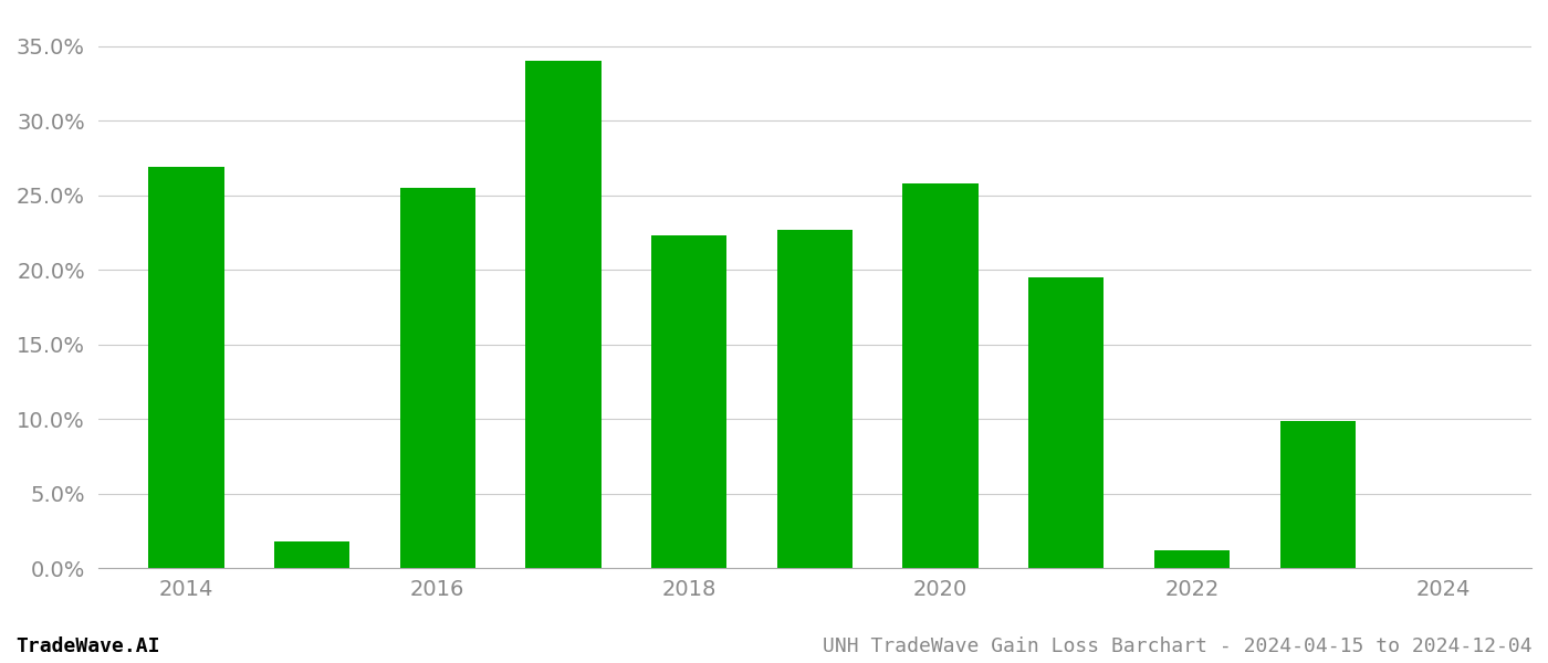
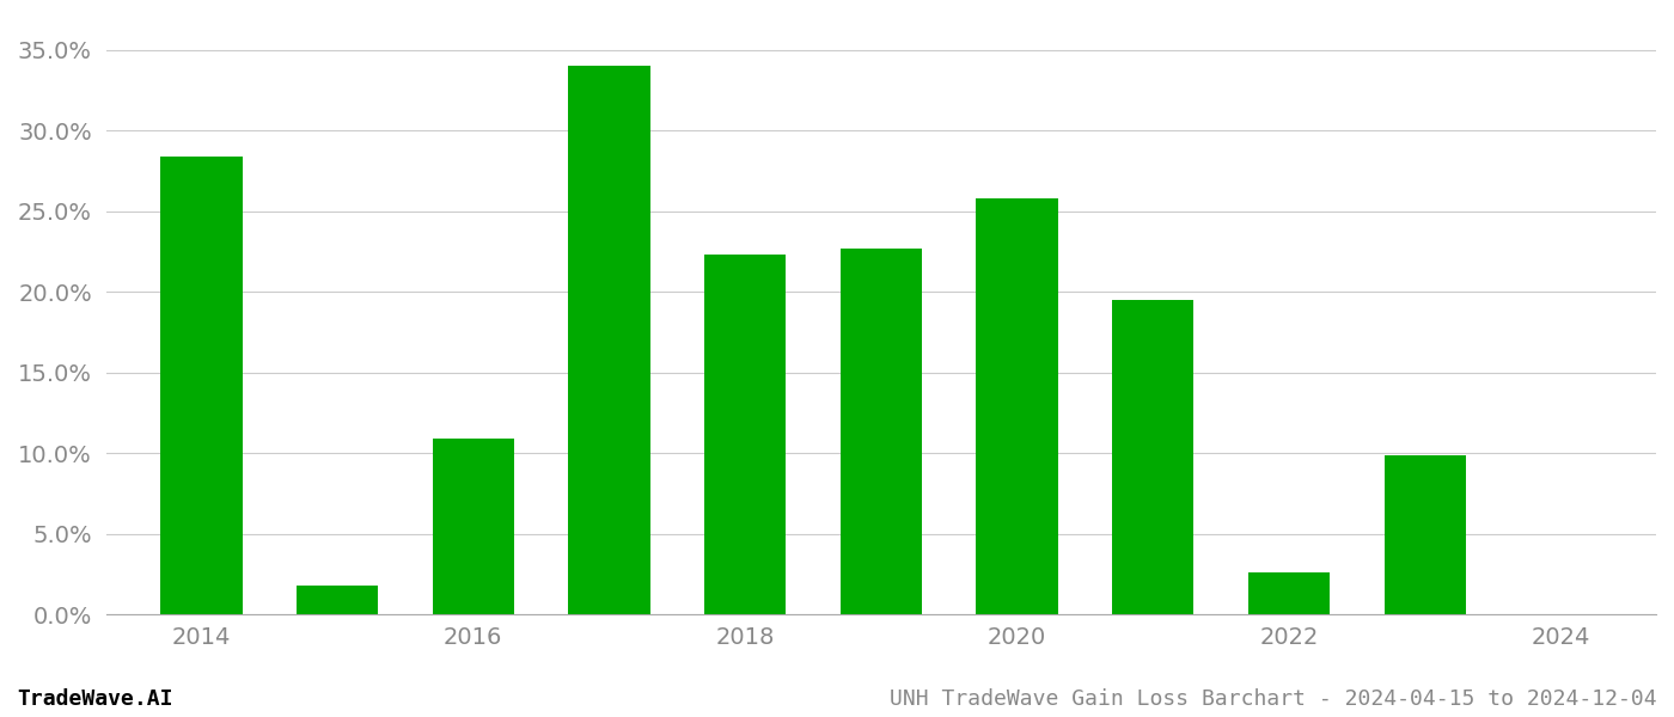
2014: 26.9% -> 28.4%
2016: 25.5% -> 10.9%
2022: 1.2% -> 2.6%
